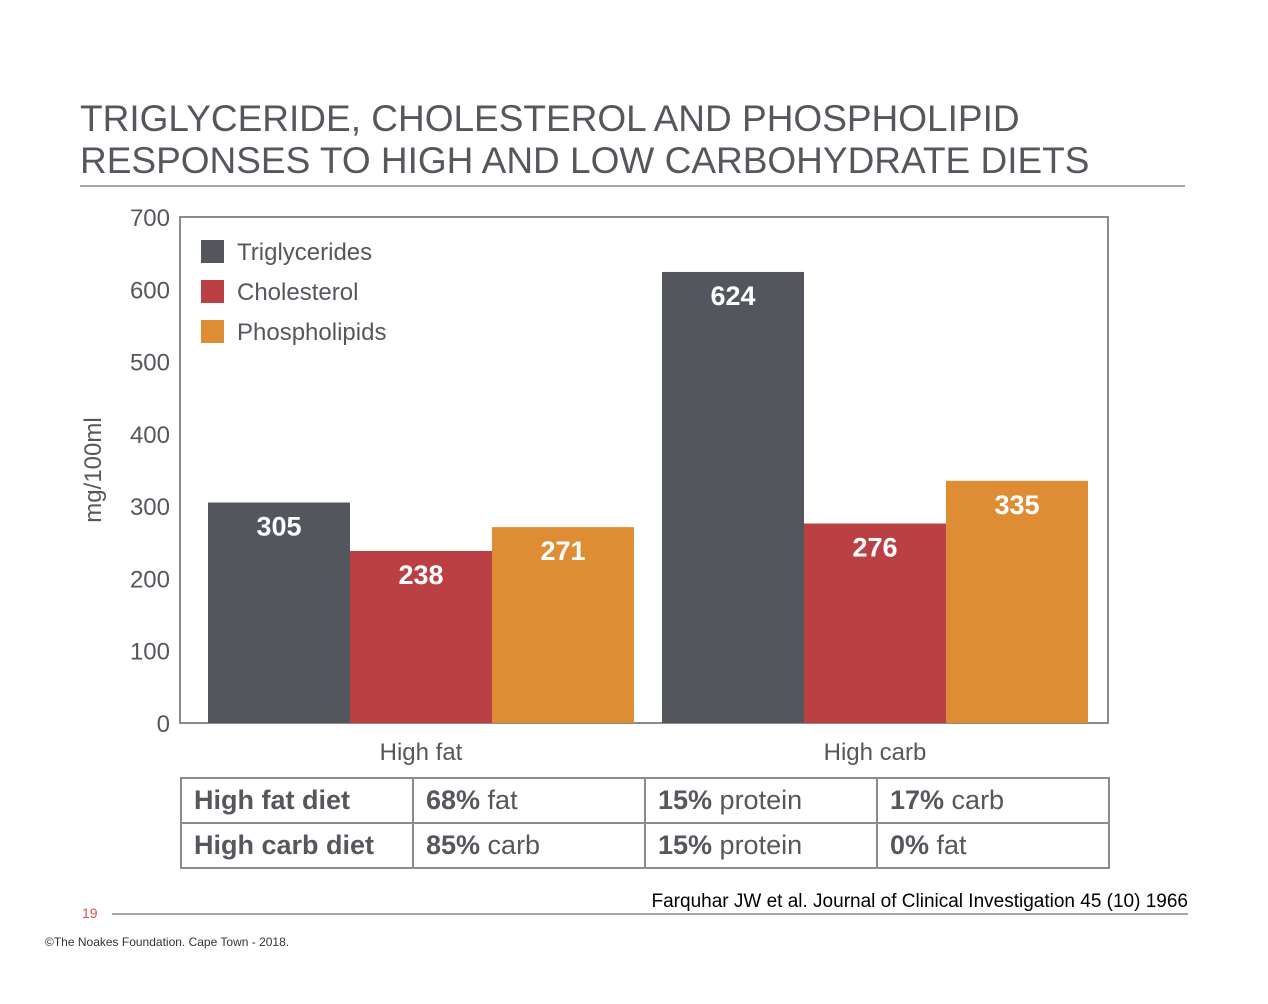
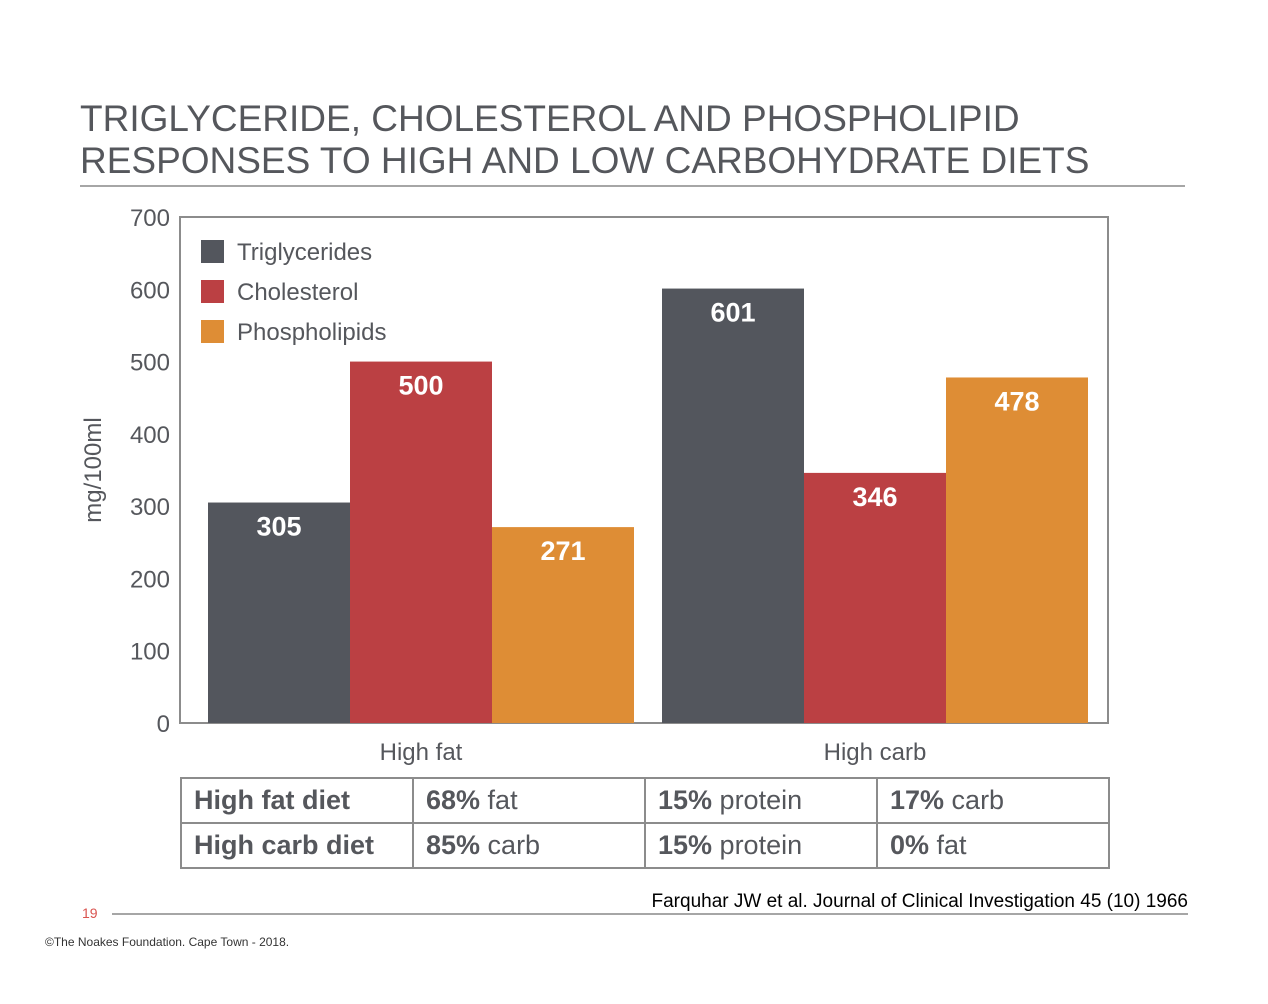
Cholesterol/High fat: 238 -> 500
Triglycerides/High carb: 624 -> 601
Cholesterol/High carb: 276 -> 346
Phospholipids/High carb: 335 -> 478
